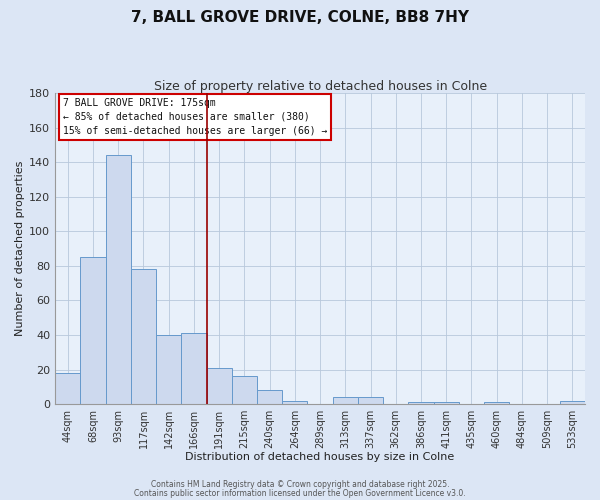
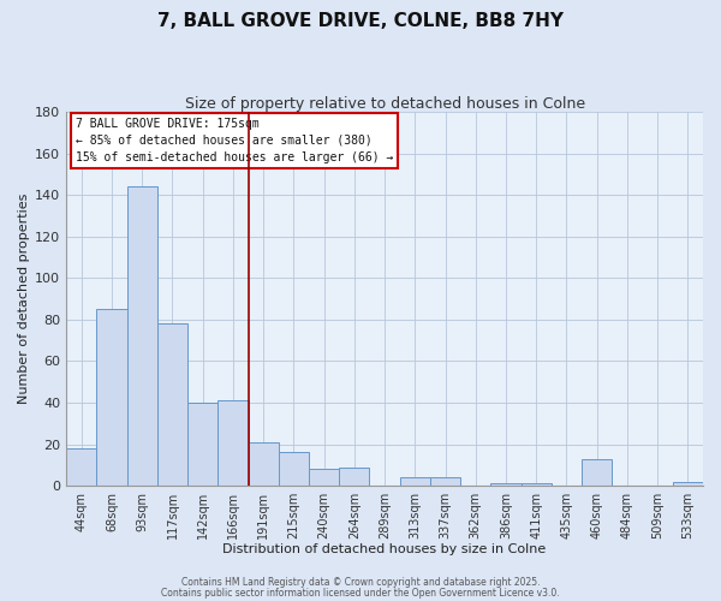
264sqm: 2 -> 9
460sqm: 1 -> 13
